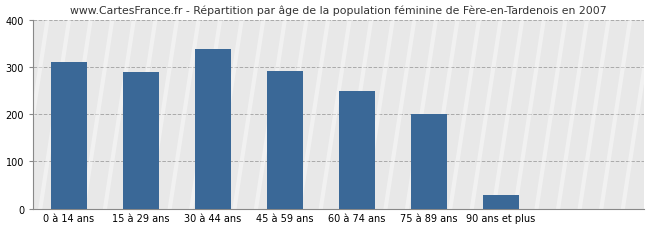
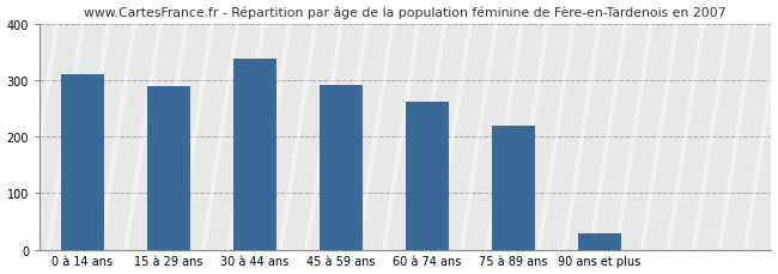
60 à 74 ans: 250 -> 263
75 à 89 ans: 200 -> 219
